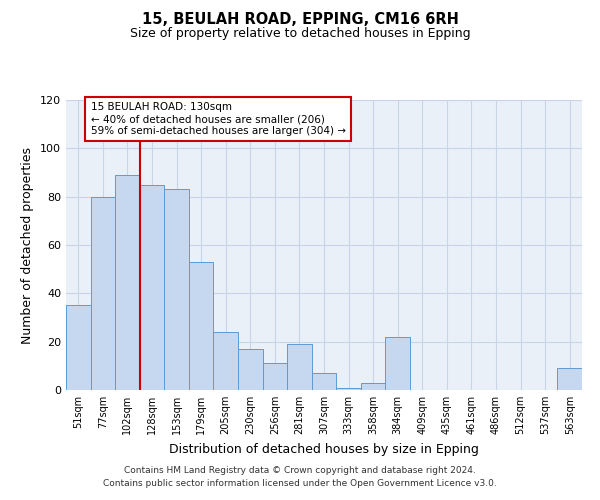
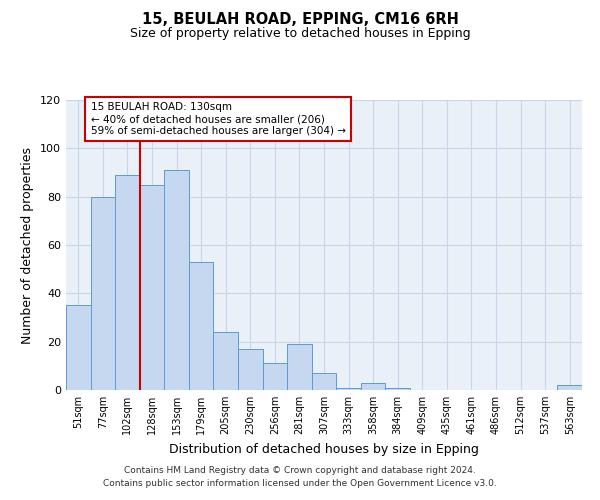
153sqm: 83 -> 91
384sqm: 22 -> 1
563sqm: 9 -> 2
